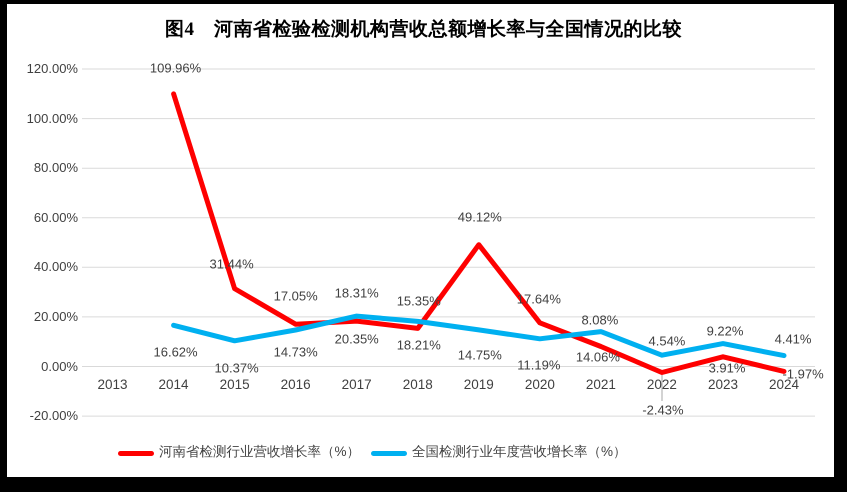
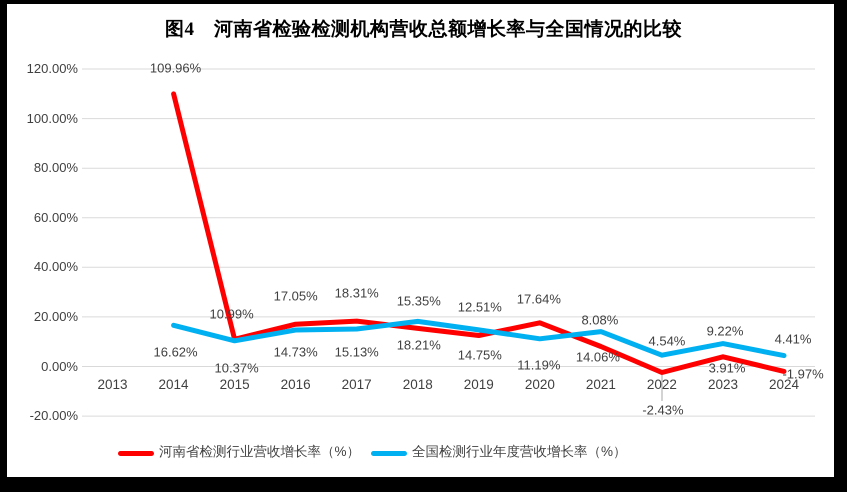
河南省检测行业营收增长率（%）/2015: 31.44% -> 10.99%
全国检测行业年度营收增长率（%）/2017: 20.35% -> 15.13%
河南省检测行业营收增长率（%）/2019: 49.12% -> 12.51%
